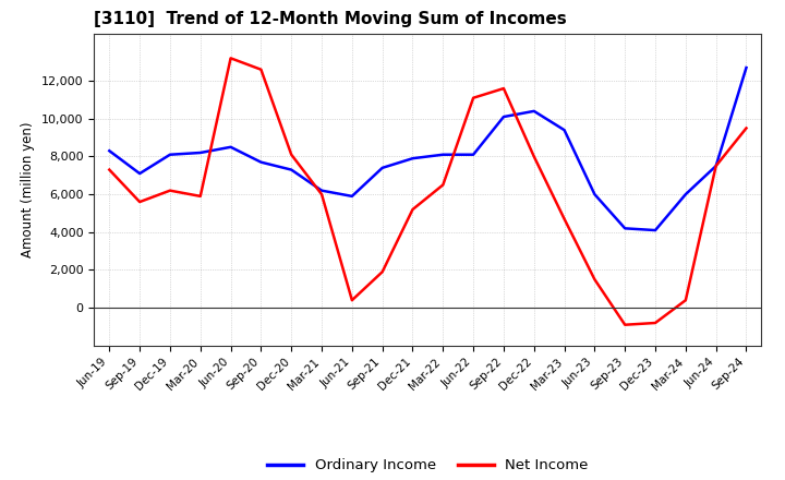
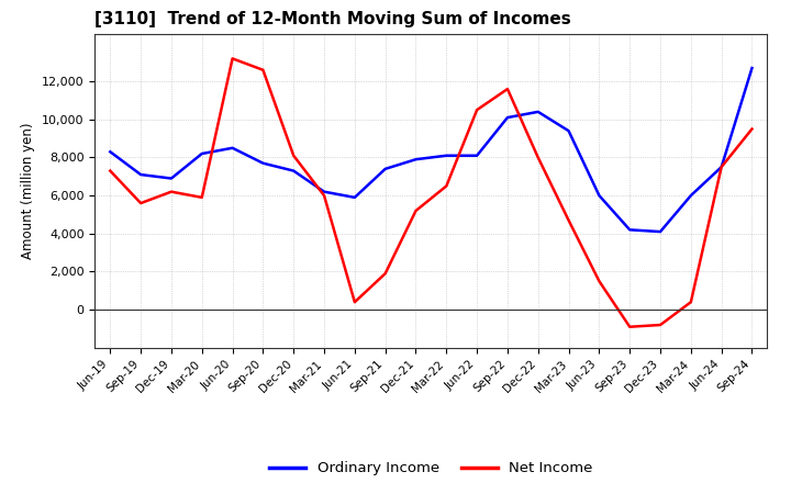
Ordinary Income/Dec-19: 8,100 -> 6,900
Net Income/Jun-22: 11,100 -> 10,500
